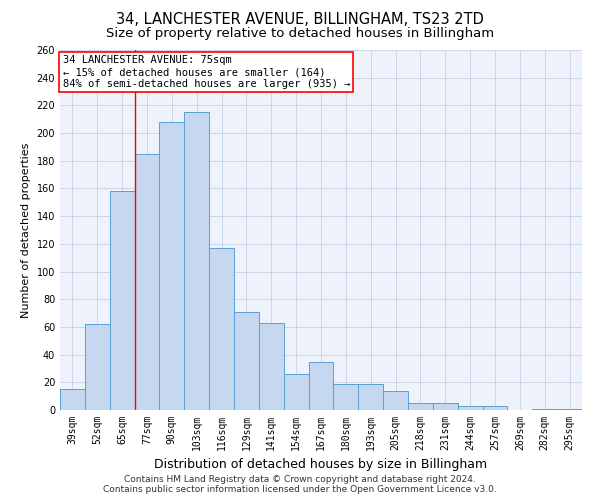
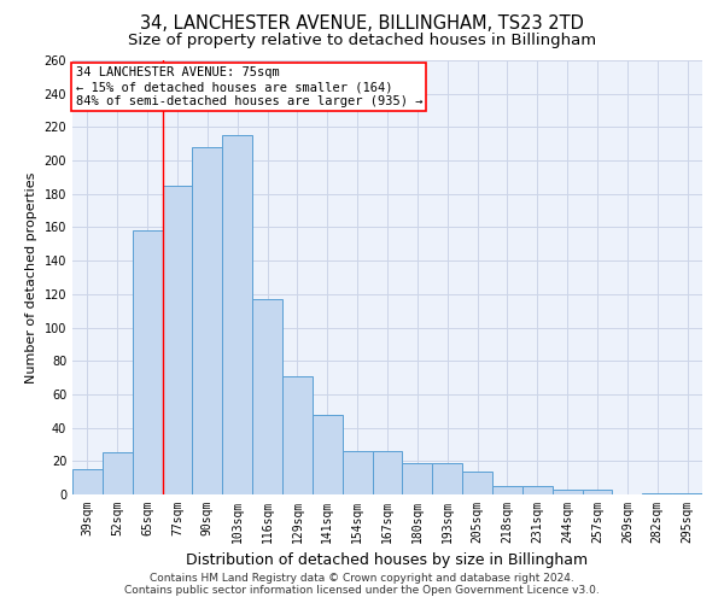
52sqm: 62 -> 25
141sqm: 63 -> 48
167sqm: 35 -> 26
